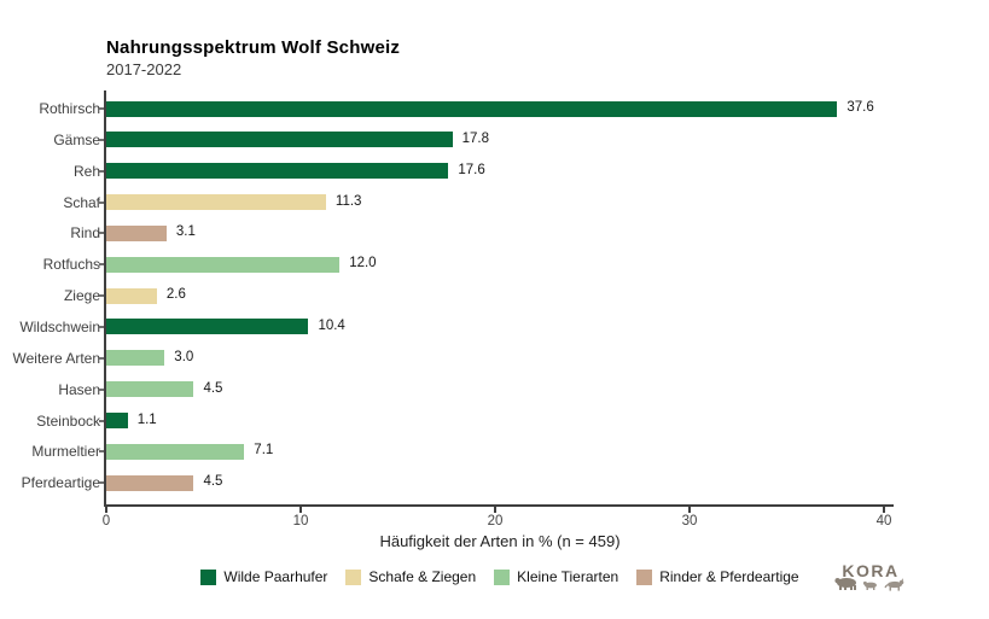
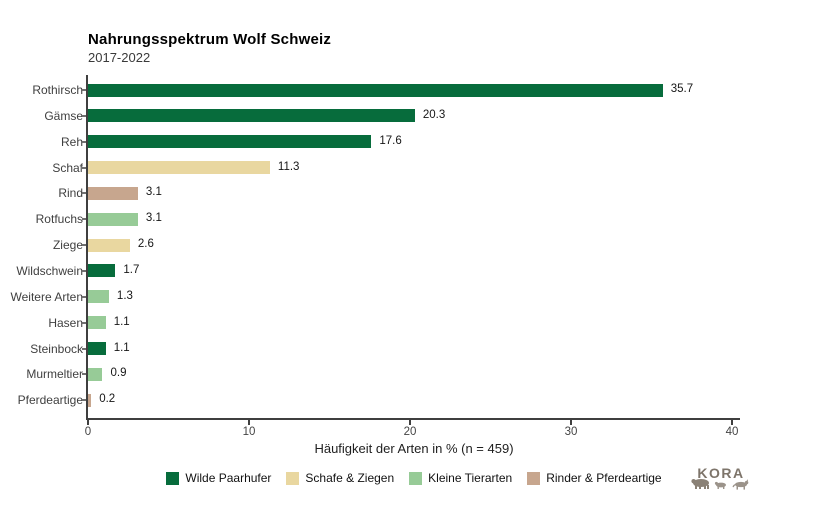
Rothirsch: 37.6 -> 35.7
Gämse: 17.8 -> 20.3
Rotfuchs: 12.0 -> 3.1
Wildschwein: 10.4 -> 1.7
Weitere Arten: 3.0 -> 1.3
Hasen: 4.5 -> 1.1
Murmeltier: 7.1 -> 0.9
Pferdeartige: 4.5 -> 0.2
